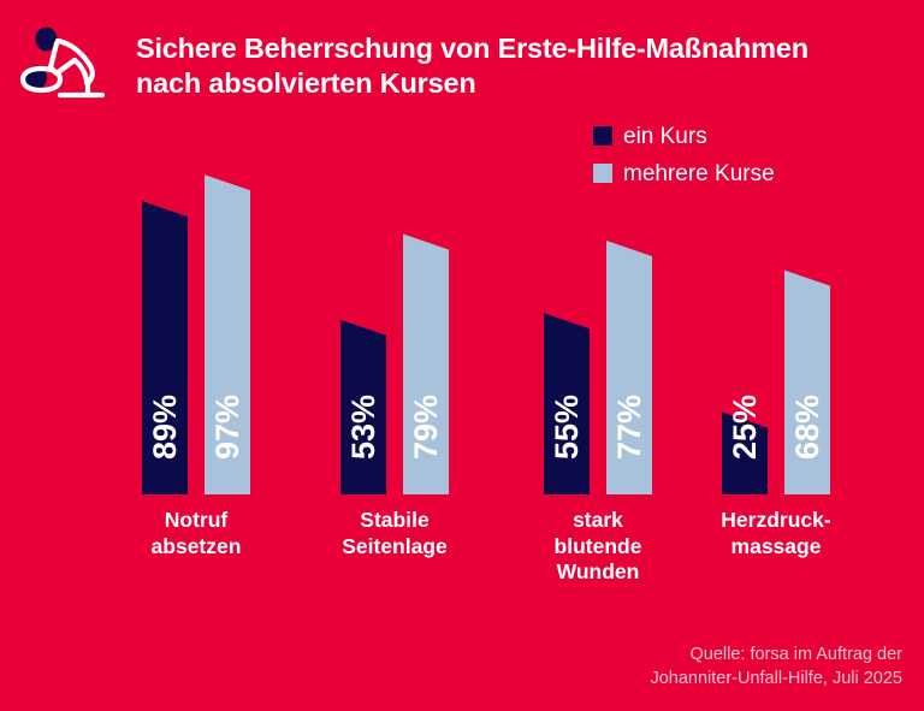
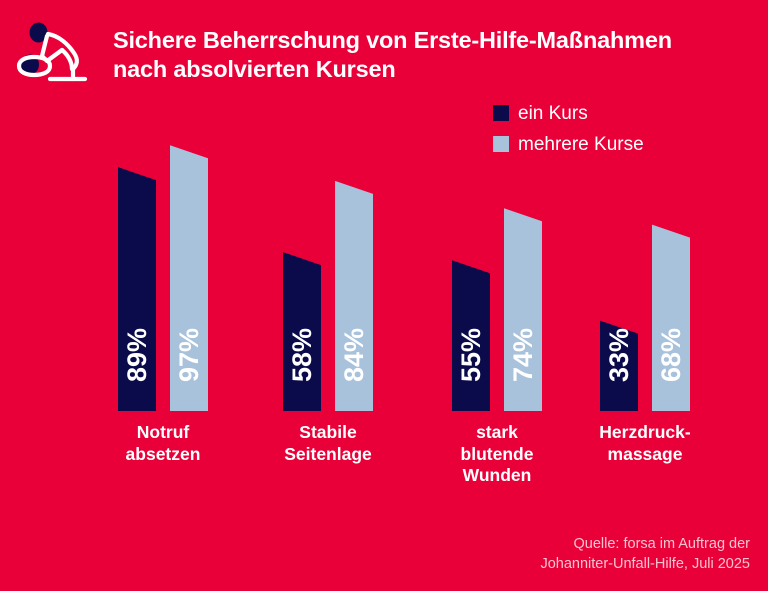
ein Kurs/Stabile Seitenlage: 53% -> 58%
mehrere Kurse/Stabile Seitenlage: 79% -> 84%
mehrere Kurse/stark blutende Wunden: 77% -> 74%
ein Kurs/Herzdruck-massage: 25% -> 33%
